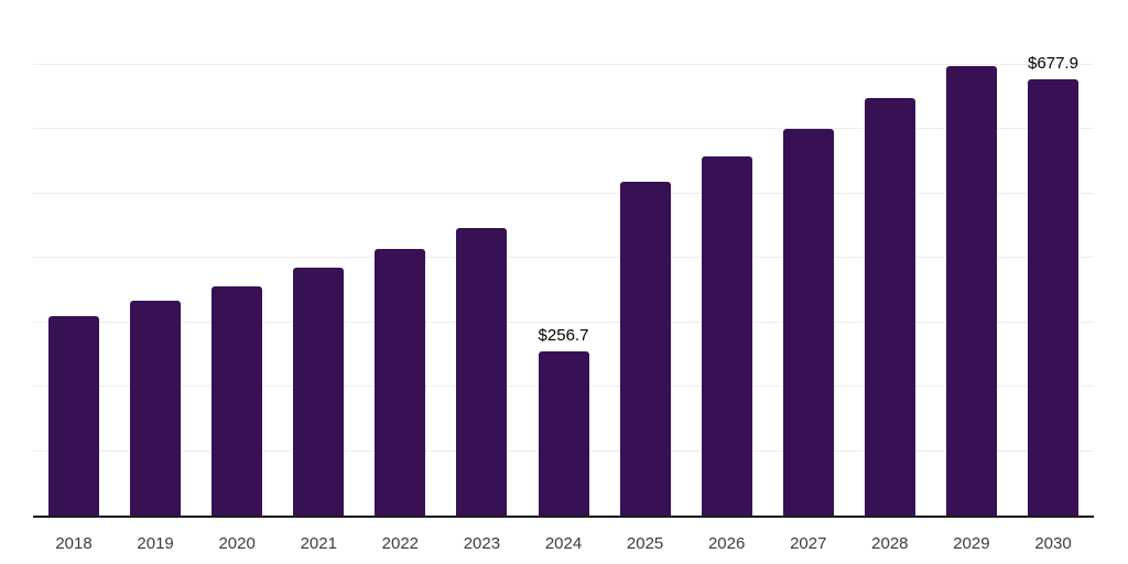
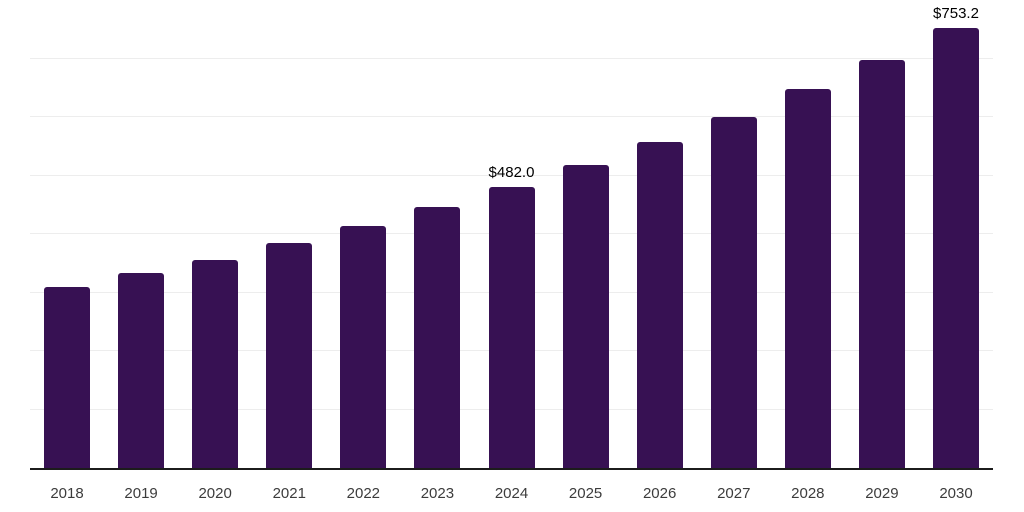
2024: $256.7 -> $482.0
2030: $677.9 -> $753.2
